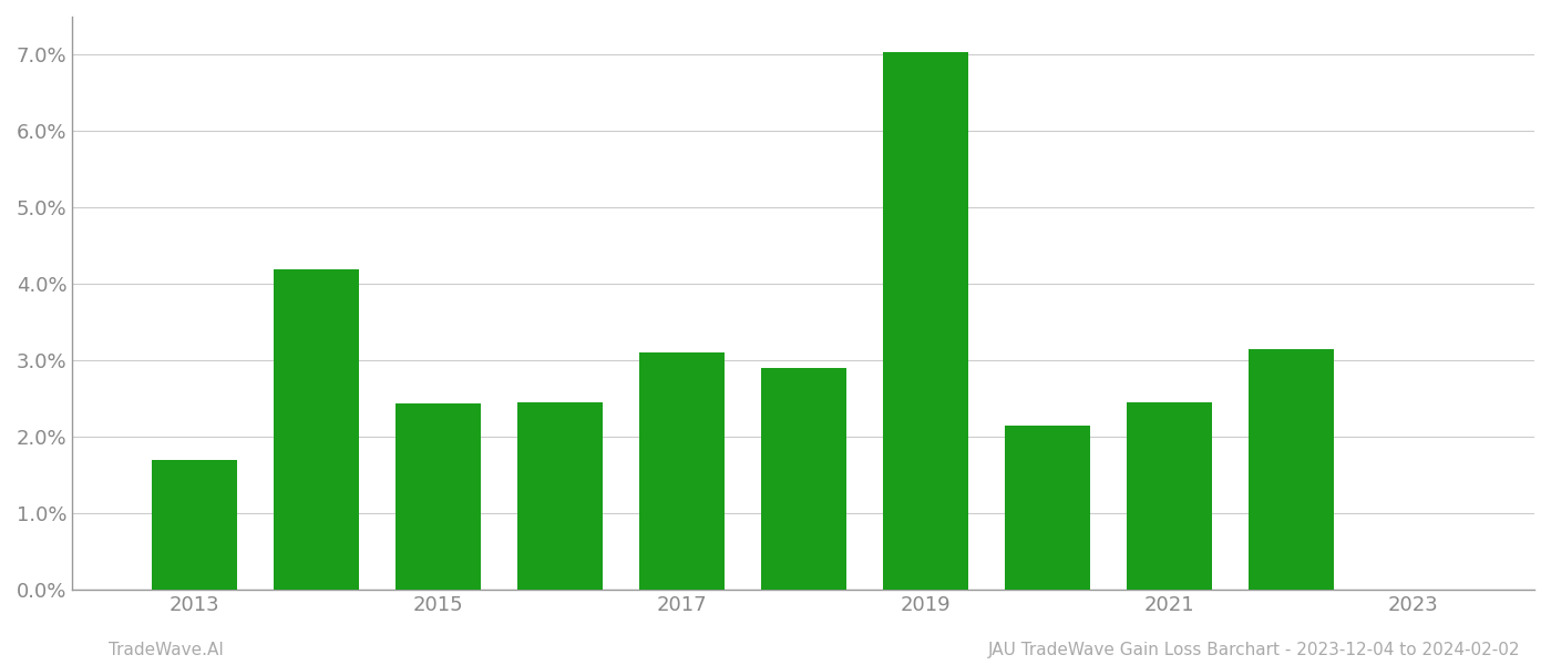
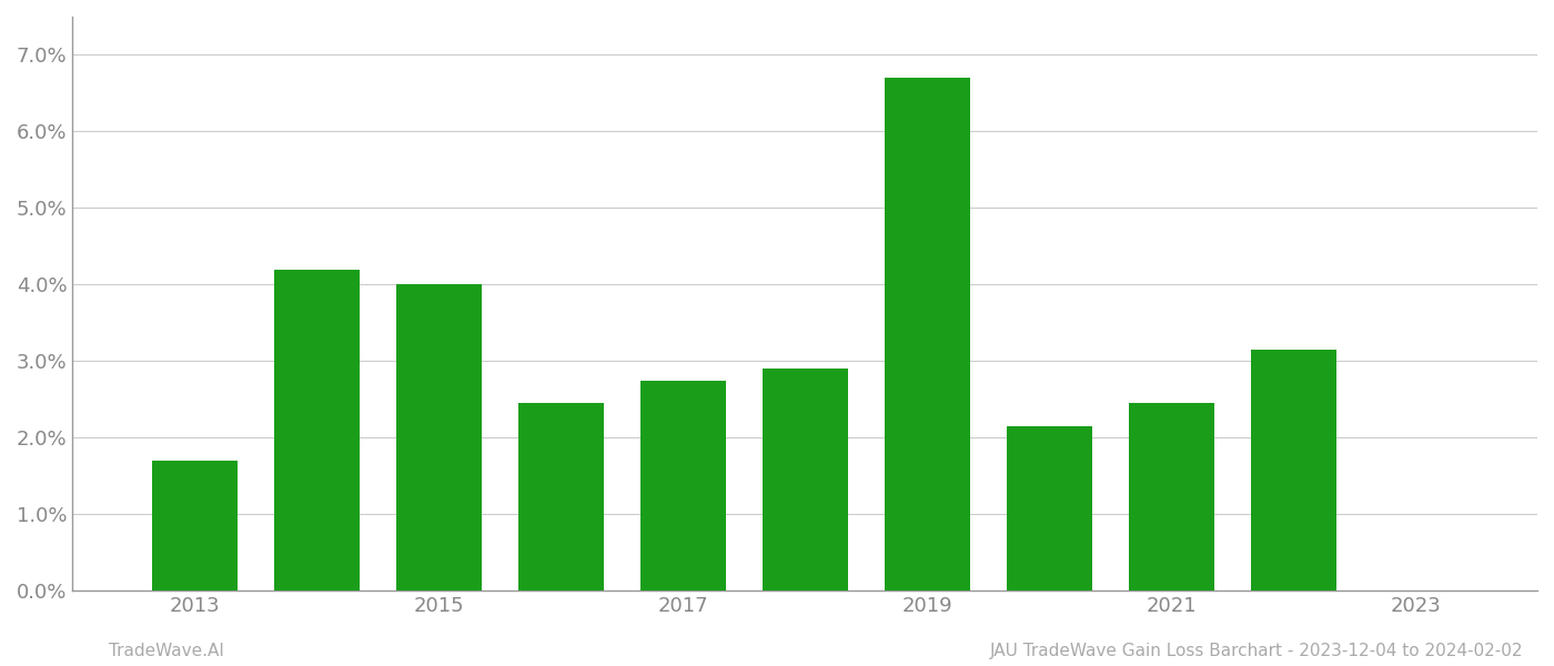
2015: 2.44% -> 4.00%
2017: 3.10% -> 2.75%
2019: 7.04% -> 6.70%
